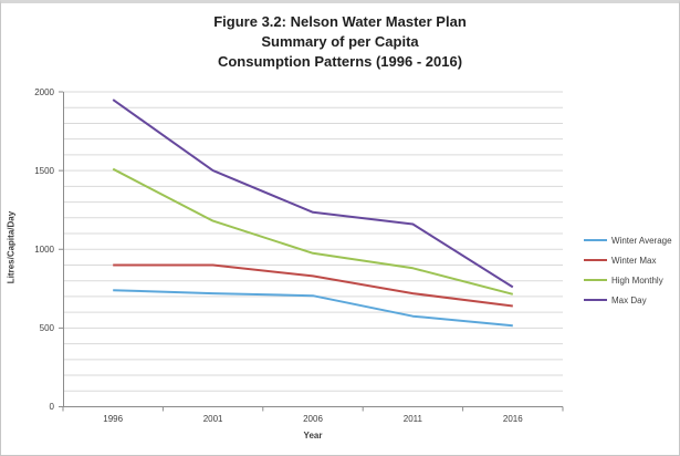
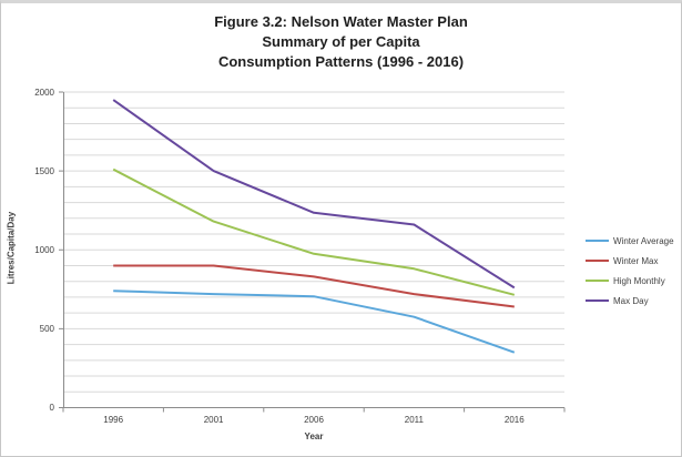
Winter Average/2016: 520 -> 350
